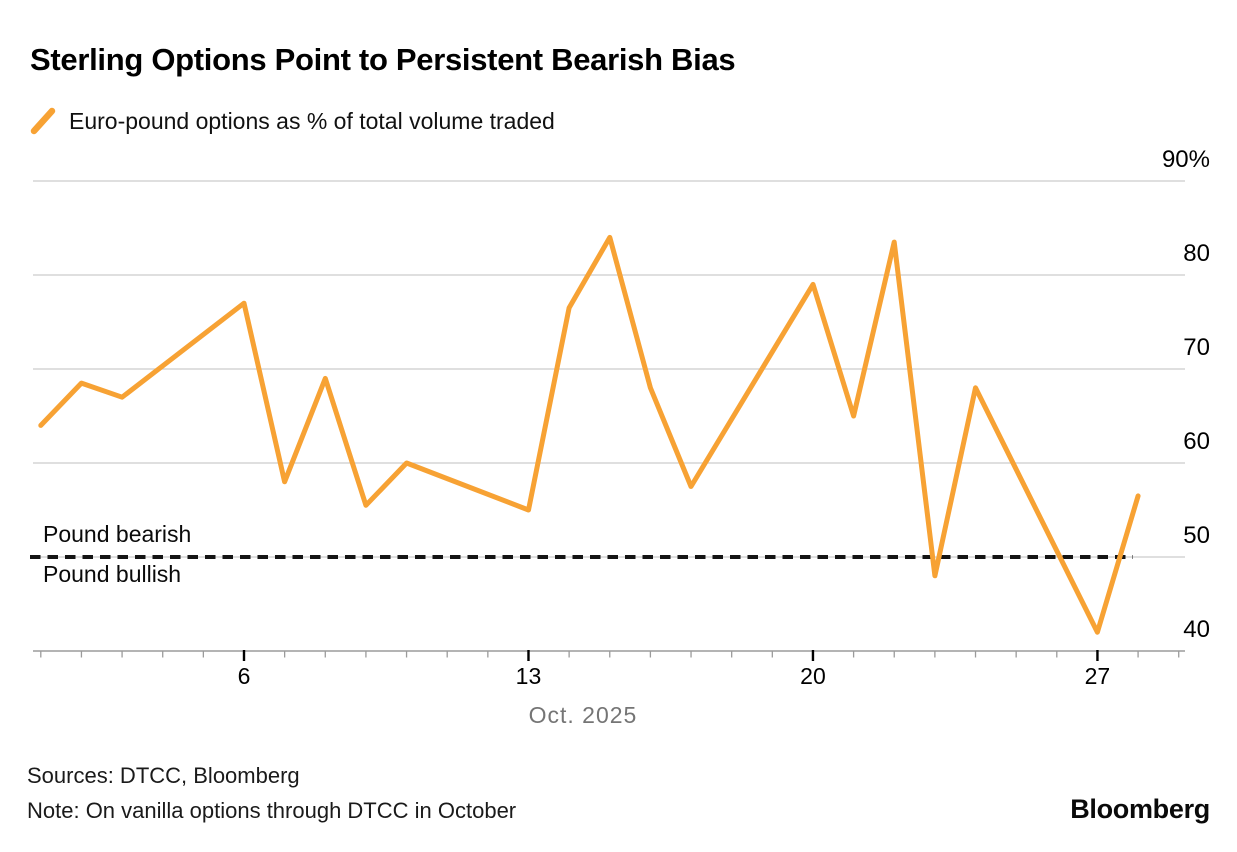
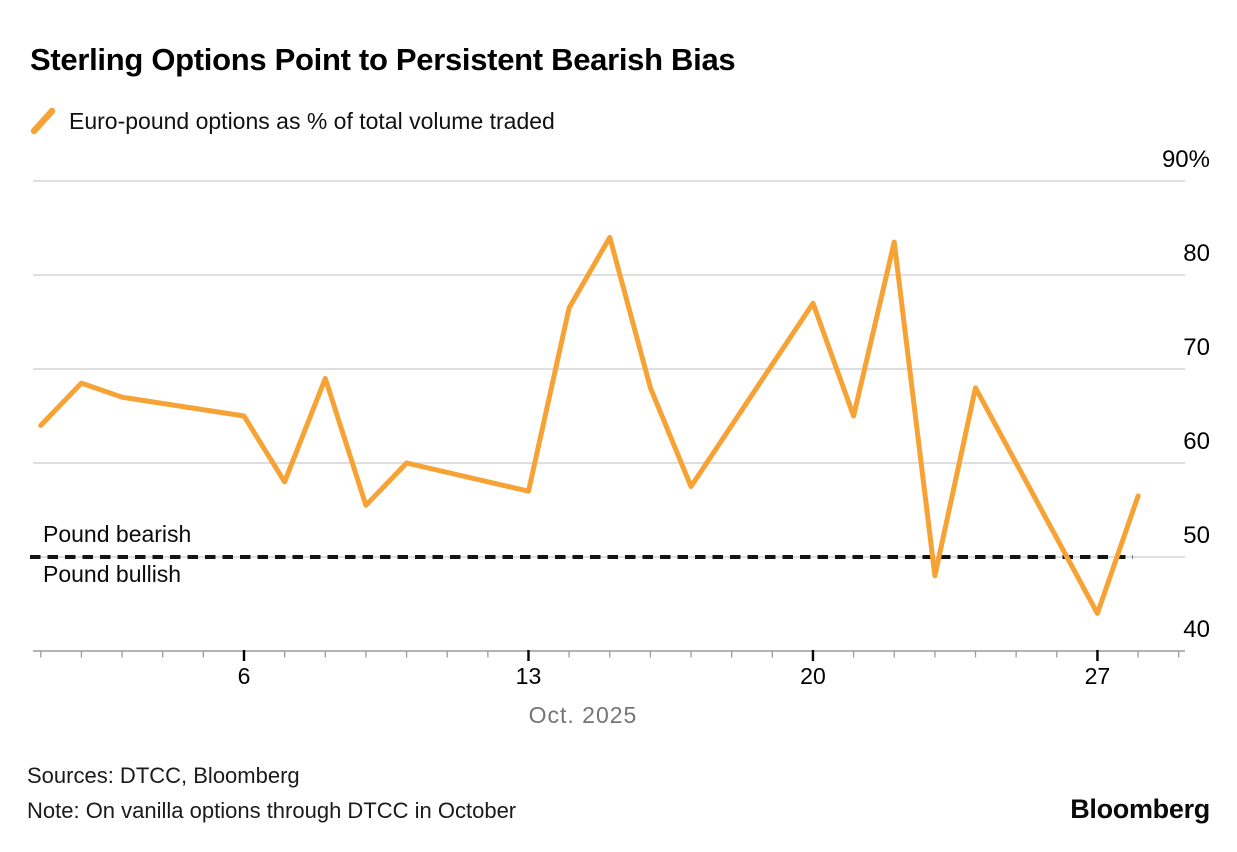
6: 77% -> 65%
13: 55% -> 57%
20: 79% -> 77%
27: 42% -> 44%
